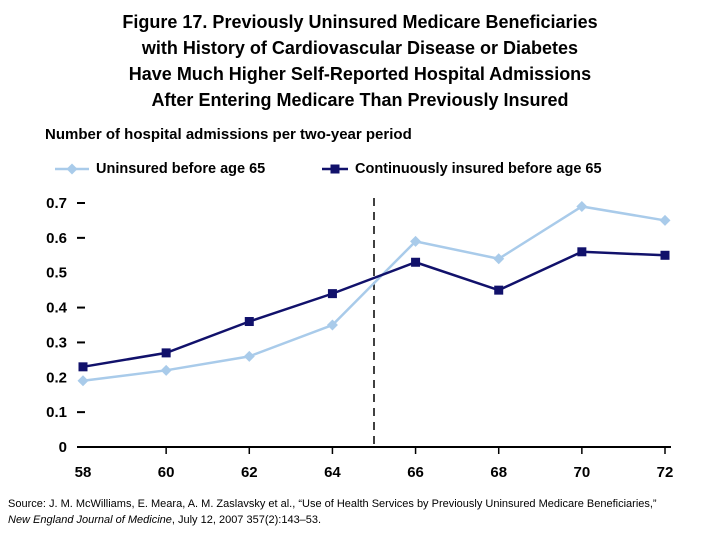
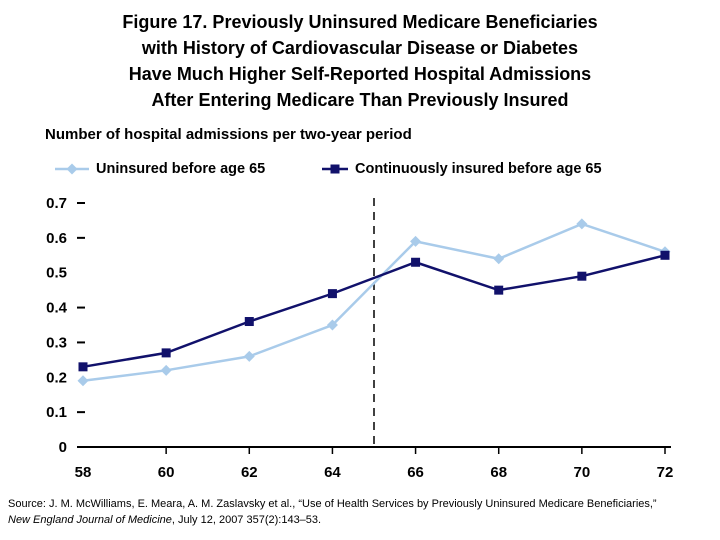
Uninsured before age 65/70: 0.69 -> 0.64
Continuously insured before age 65/70: 0.56 -> 0.49
Uninsured before age 65/72: 0.65 -> 0.56
